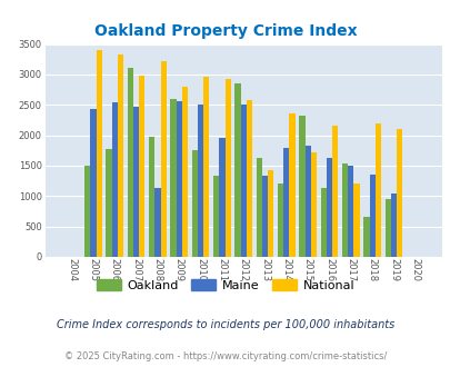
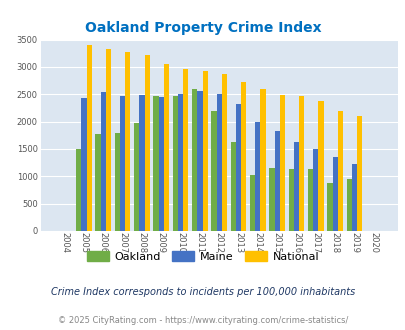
Oakland/2007: 3100 -> 1800
National/2007: 2980 -> 3270
Maine/2008: 1140 -> 2480
Oakland/2009: 2600 -> 2480
Maine/2009: 2560 -> 2450
National/2009: 2800 -> 3050
Oakland/2010: 1760 -> 2480
Oakland/2011: 1340 -> 2600
Maine/2011: 1960 -> 2560
Oakland/2012: 2860 -> 2200
National/2012: 2580 -> 2870
Maine/2013: 1340 -> 2330
National/2013: 1420 -> 2730
Oakland/2014: 1200 -> 1020
Maine/2014: 1800 -> 2000
National/2014: 2360 -> 2600
Oakland/2015: 2320 -> 1150
National/2015: 1720 -> 2490
National/2016: 2160 -> 2460
Oakland/2017: 1540 -> 1120
National/2017: 1200 -> 2370
Oakland/2018: 660 -> 880
Maine/2019: 1040 -> 1230
